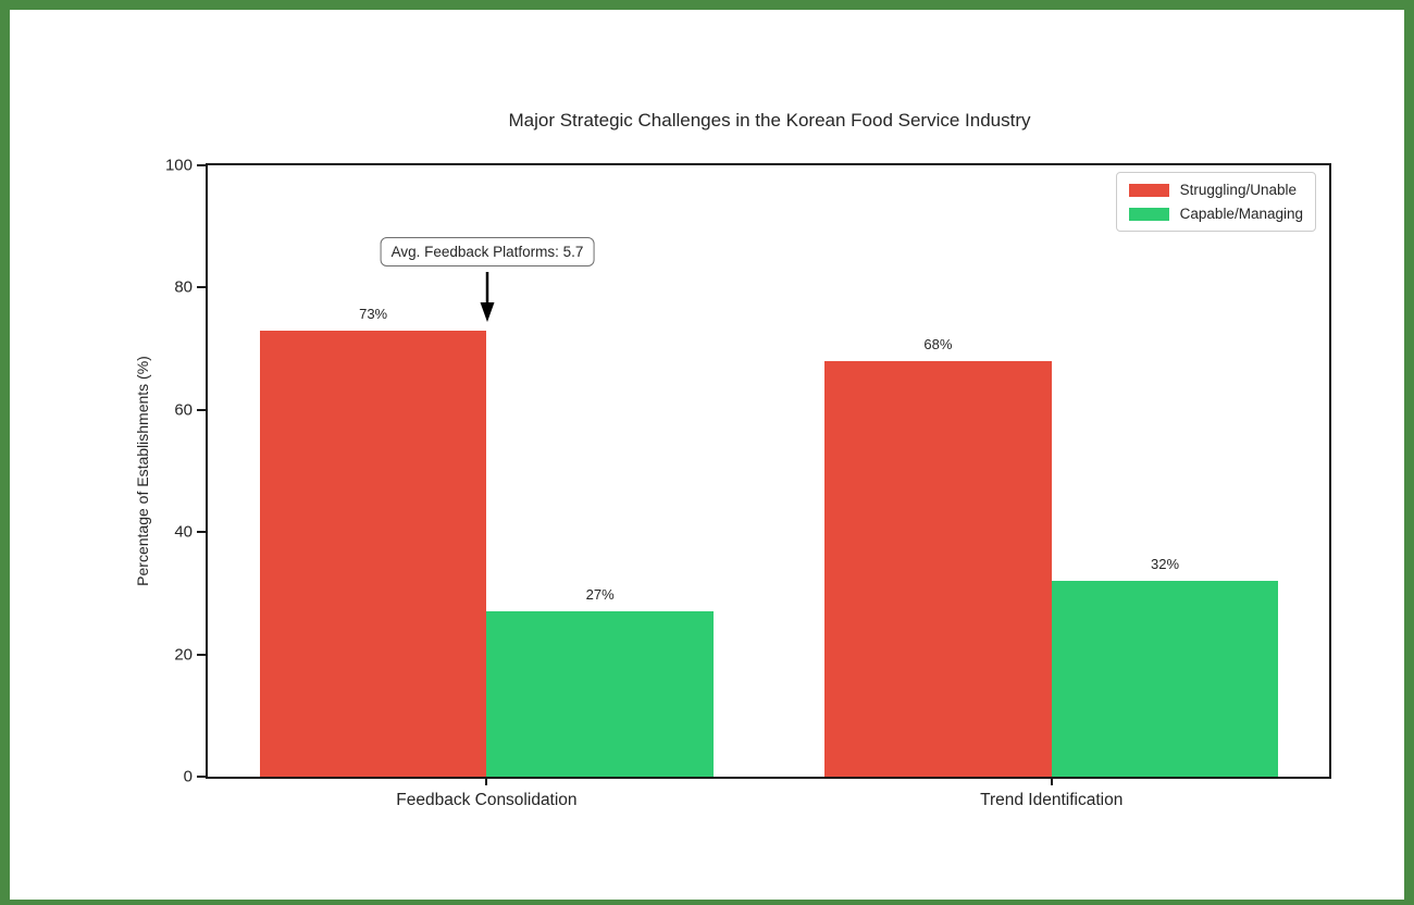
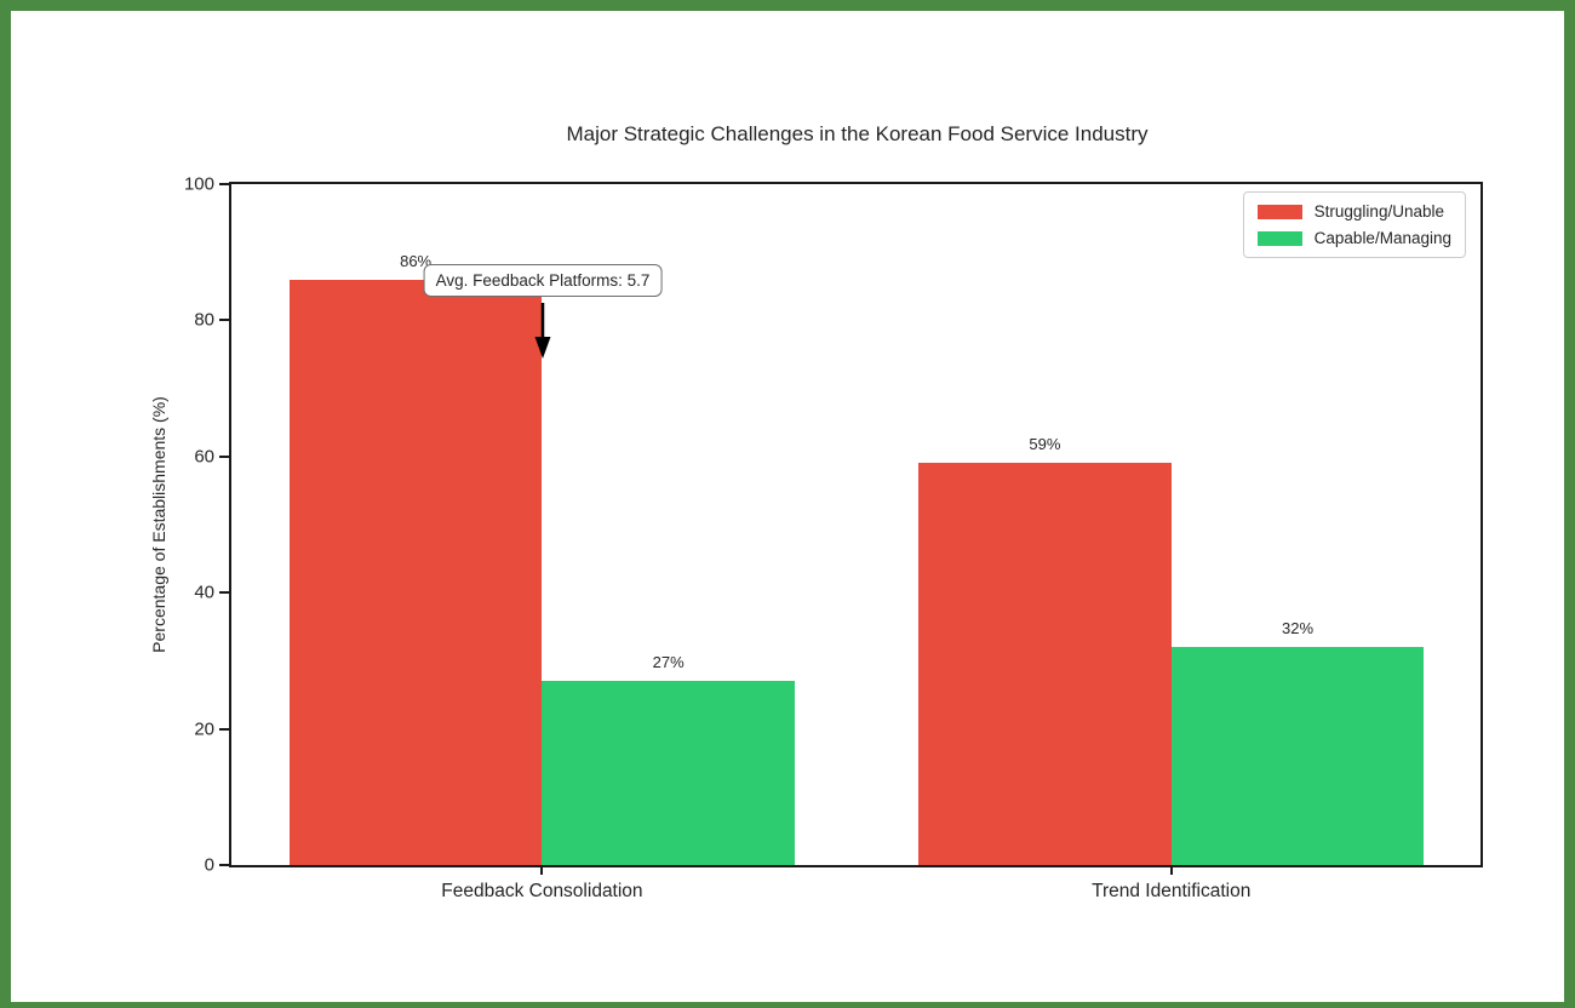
Struggling/Unable/Feedback Consolidation: 73% -> 86%
Struggling/Unable/Trend Identification: 68% -> 59%
